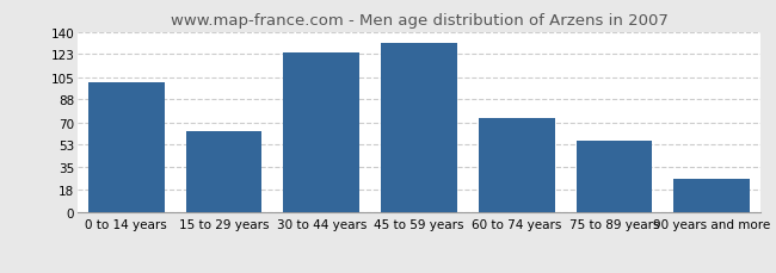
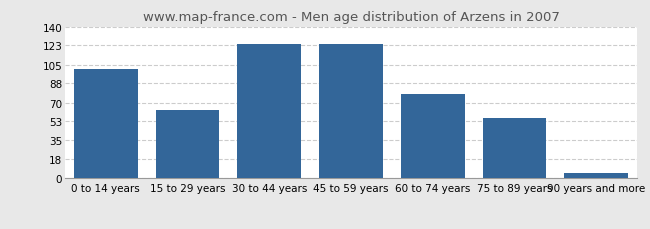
45 to 59 years: 131 -> 124
60 to 74 years: 73 -> 78
90 years and more: 26 -> 5
